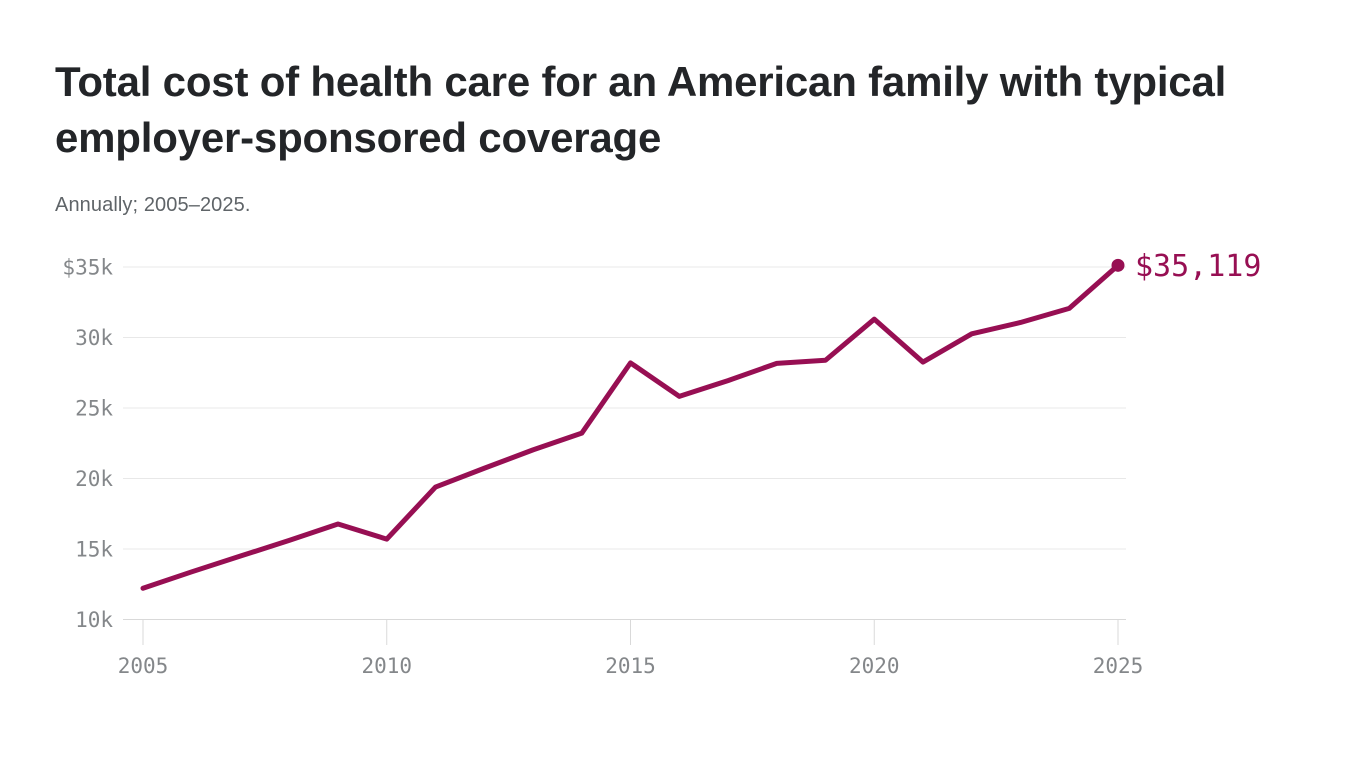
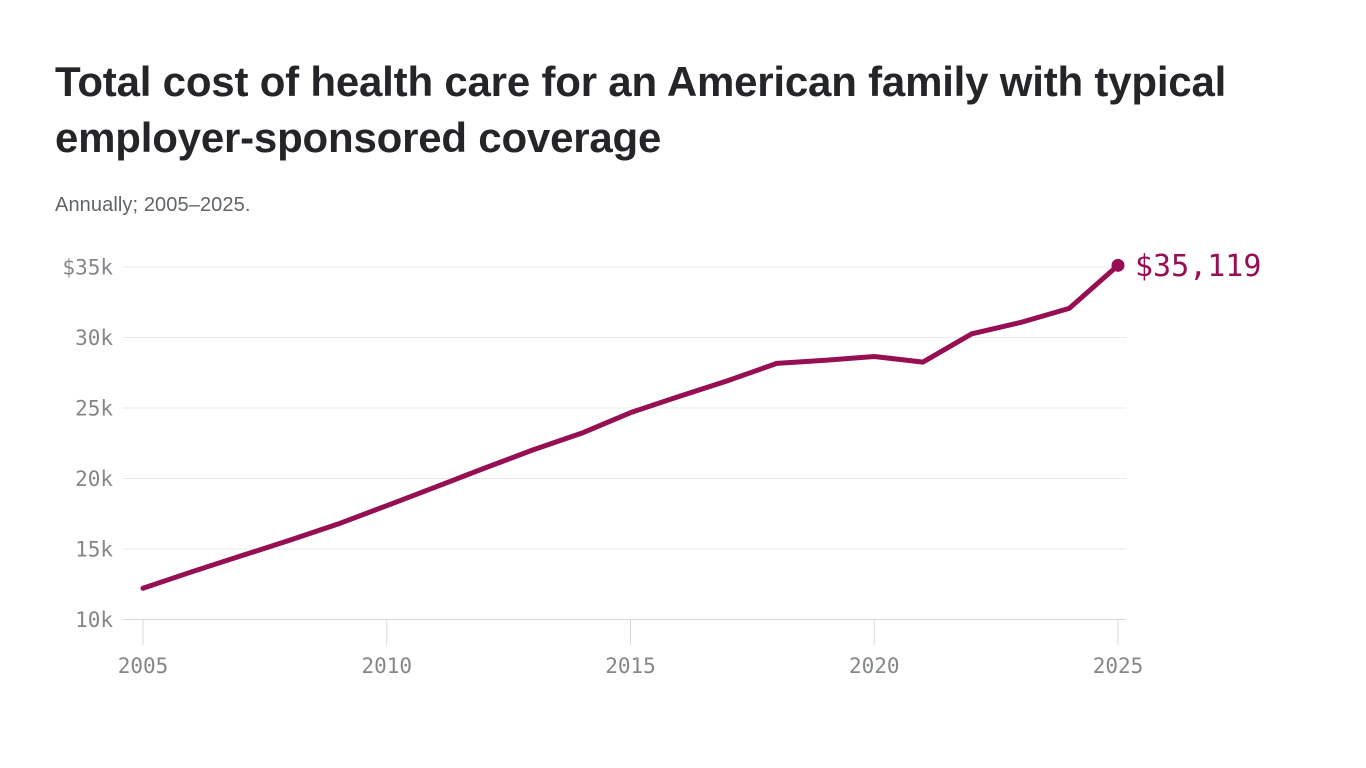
2010: $15.7k -> $18.1k
2015: $28.2k -> $24.7k
2020: $31.3k -> $28.7k
